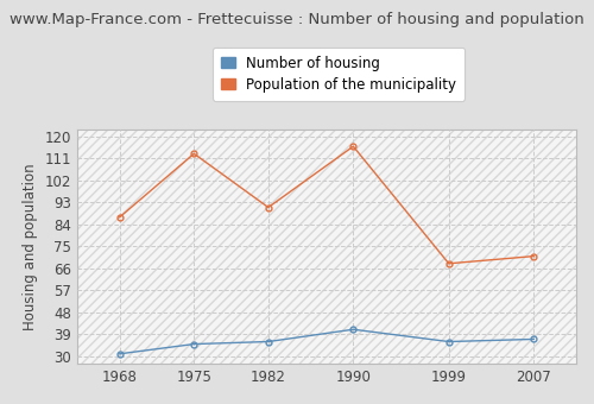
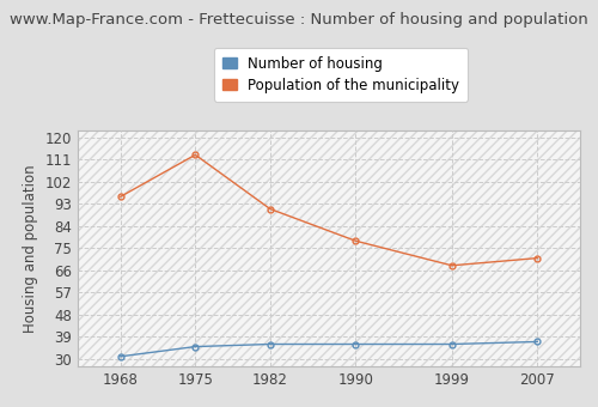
Population of the municipality/1968: 87 -> 96
Number of housing/1990: 41 -> 36
Population of the municipality/1990: 116 -> 78
